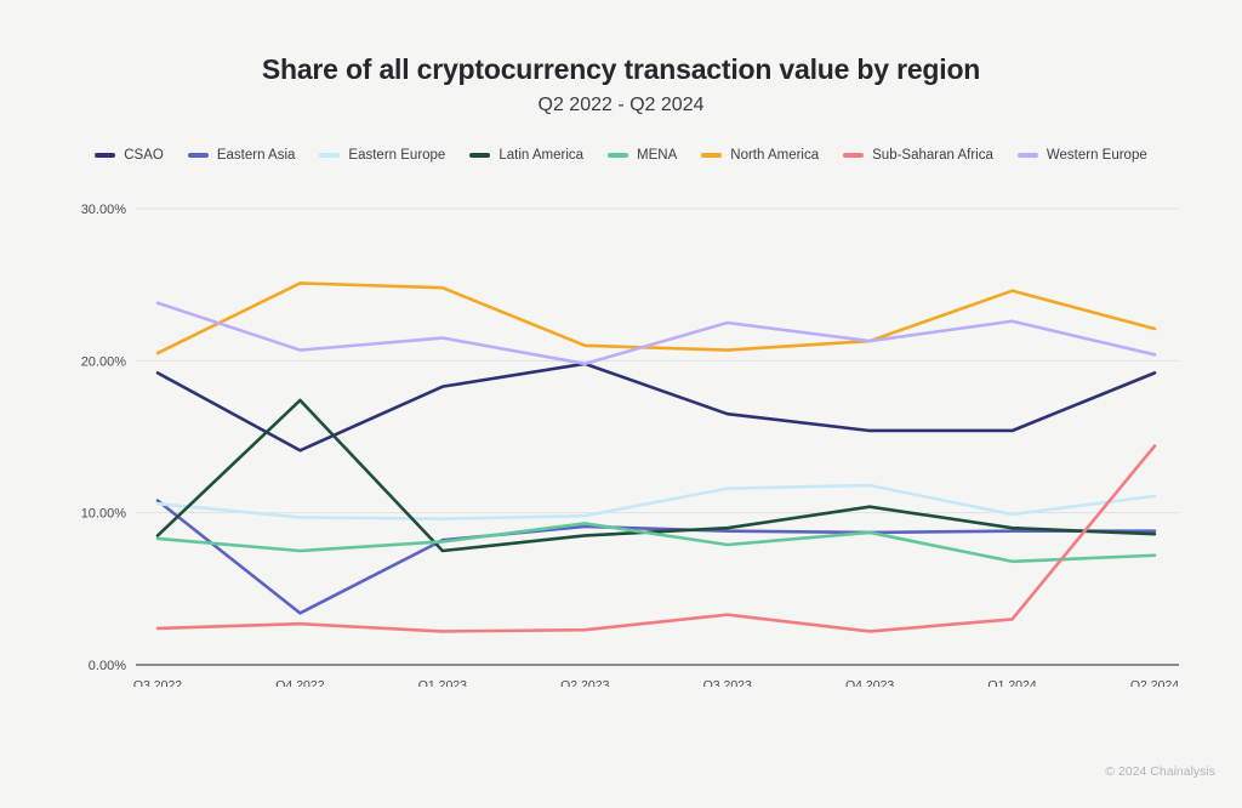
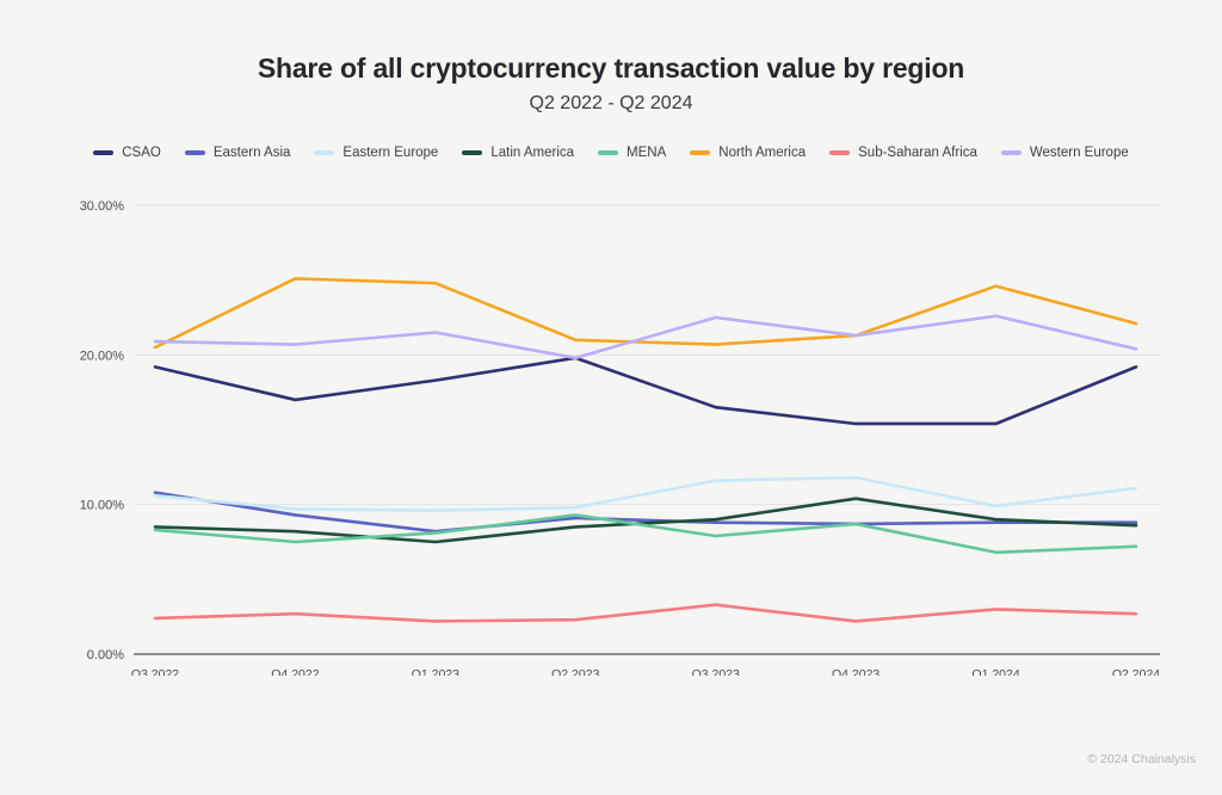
Western Europe/Q3 2022: 23.8% -> 20.9%
CSAO/Q4 2022: 14.1% -> 17.0%
Eastern Asia/Q4 2022: 3.4% -> 9.3%
Latin America/Q4 2022: 17.4% -> 8.2%
Sub-Saharan Africa/Q2 2024: 14.4% -> 2.7%
